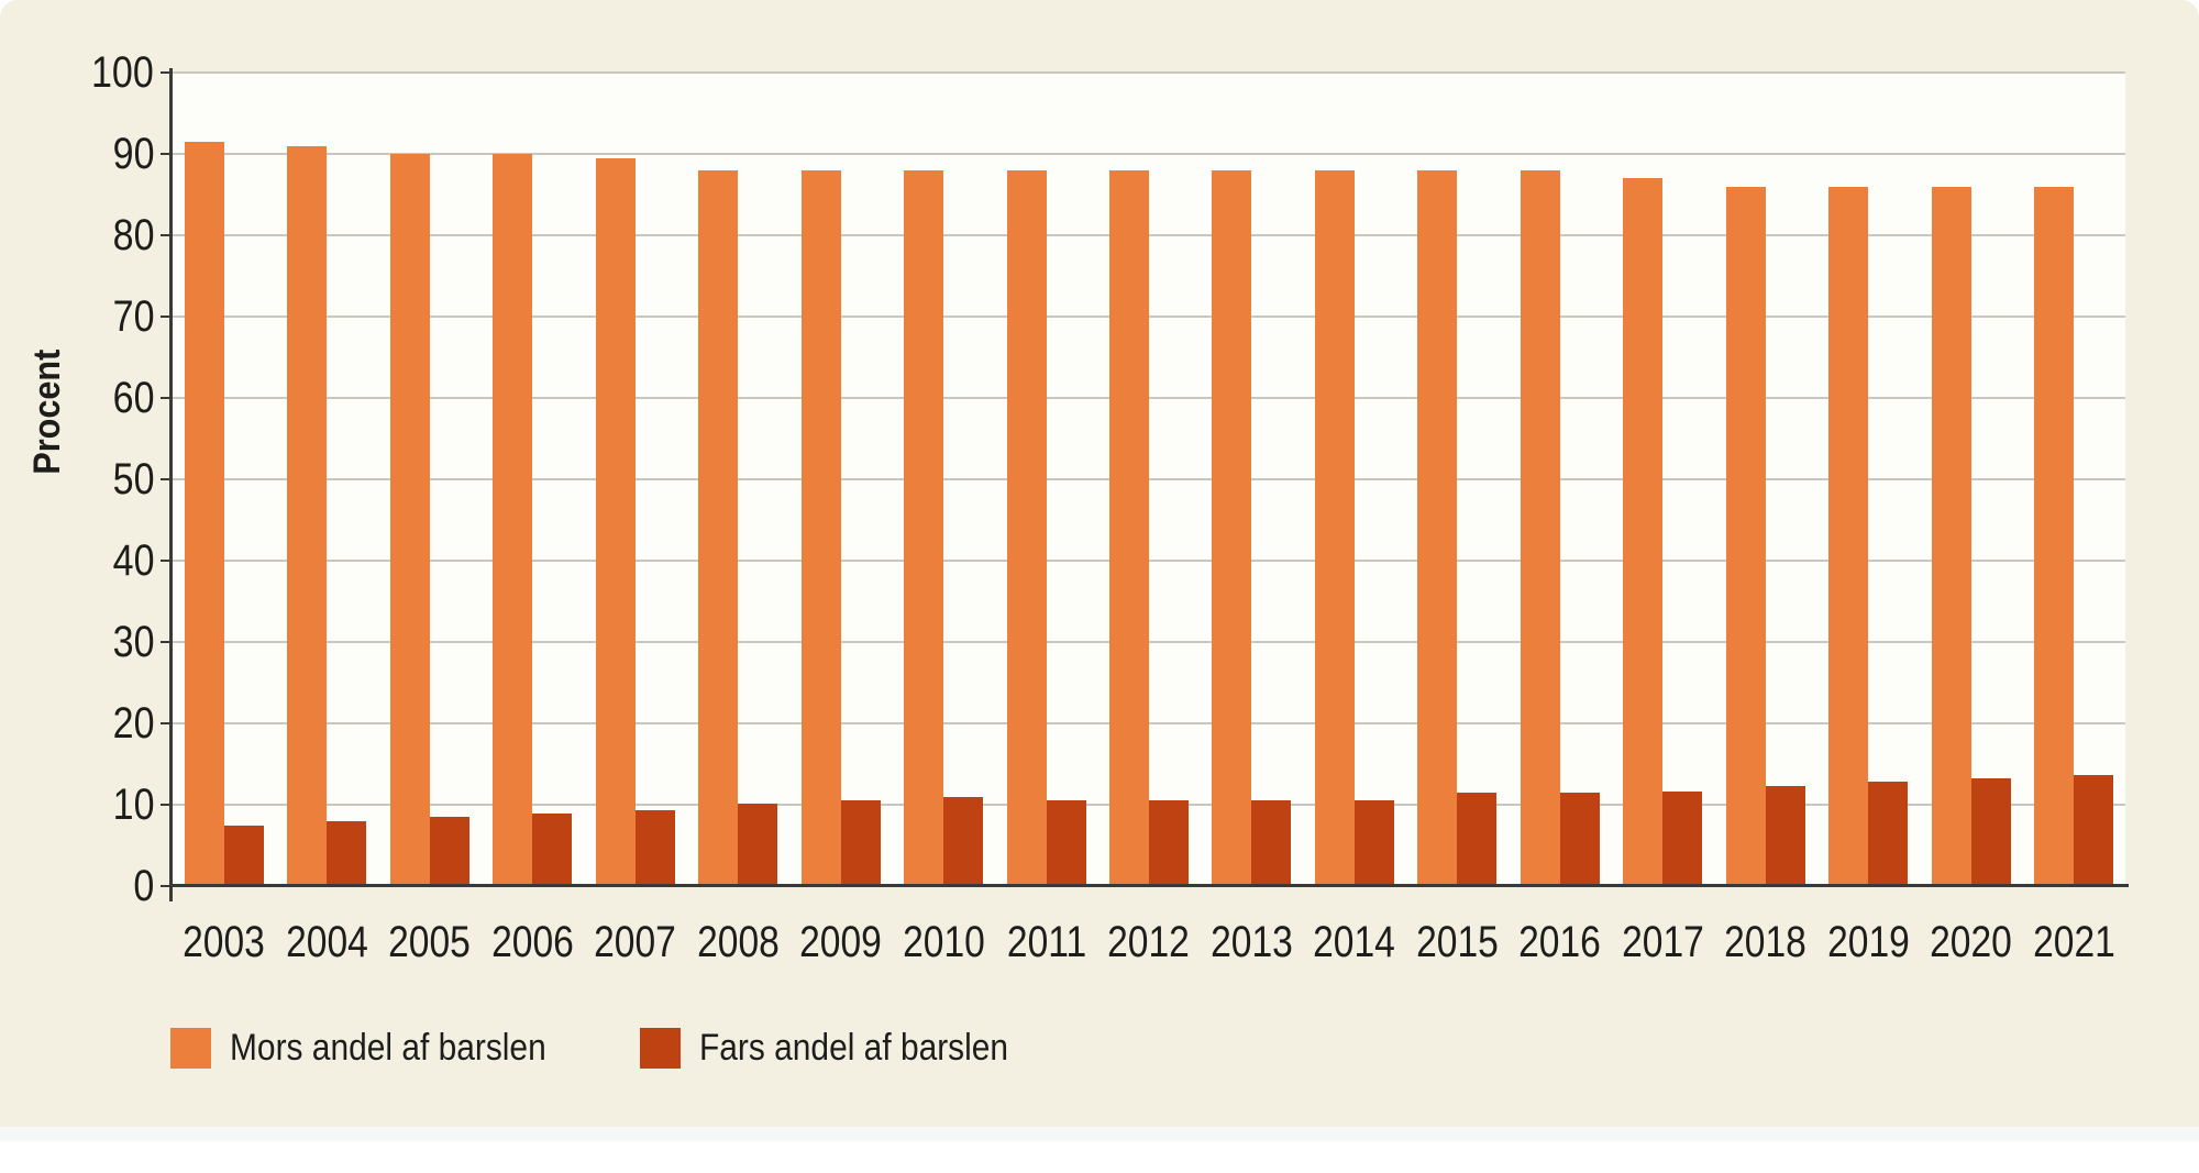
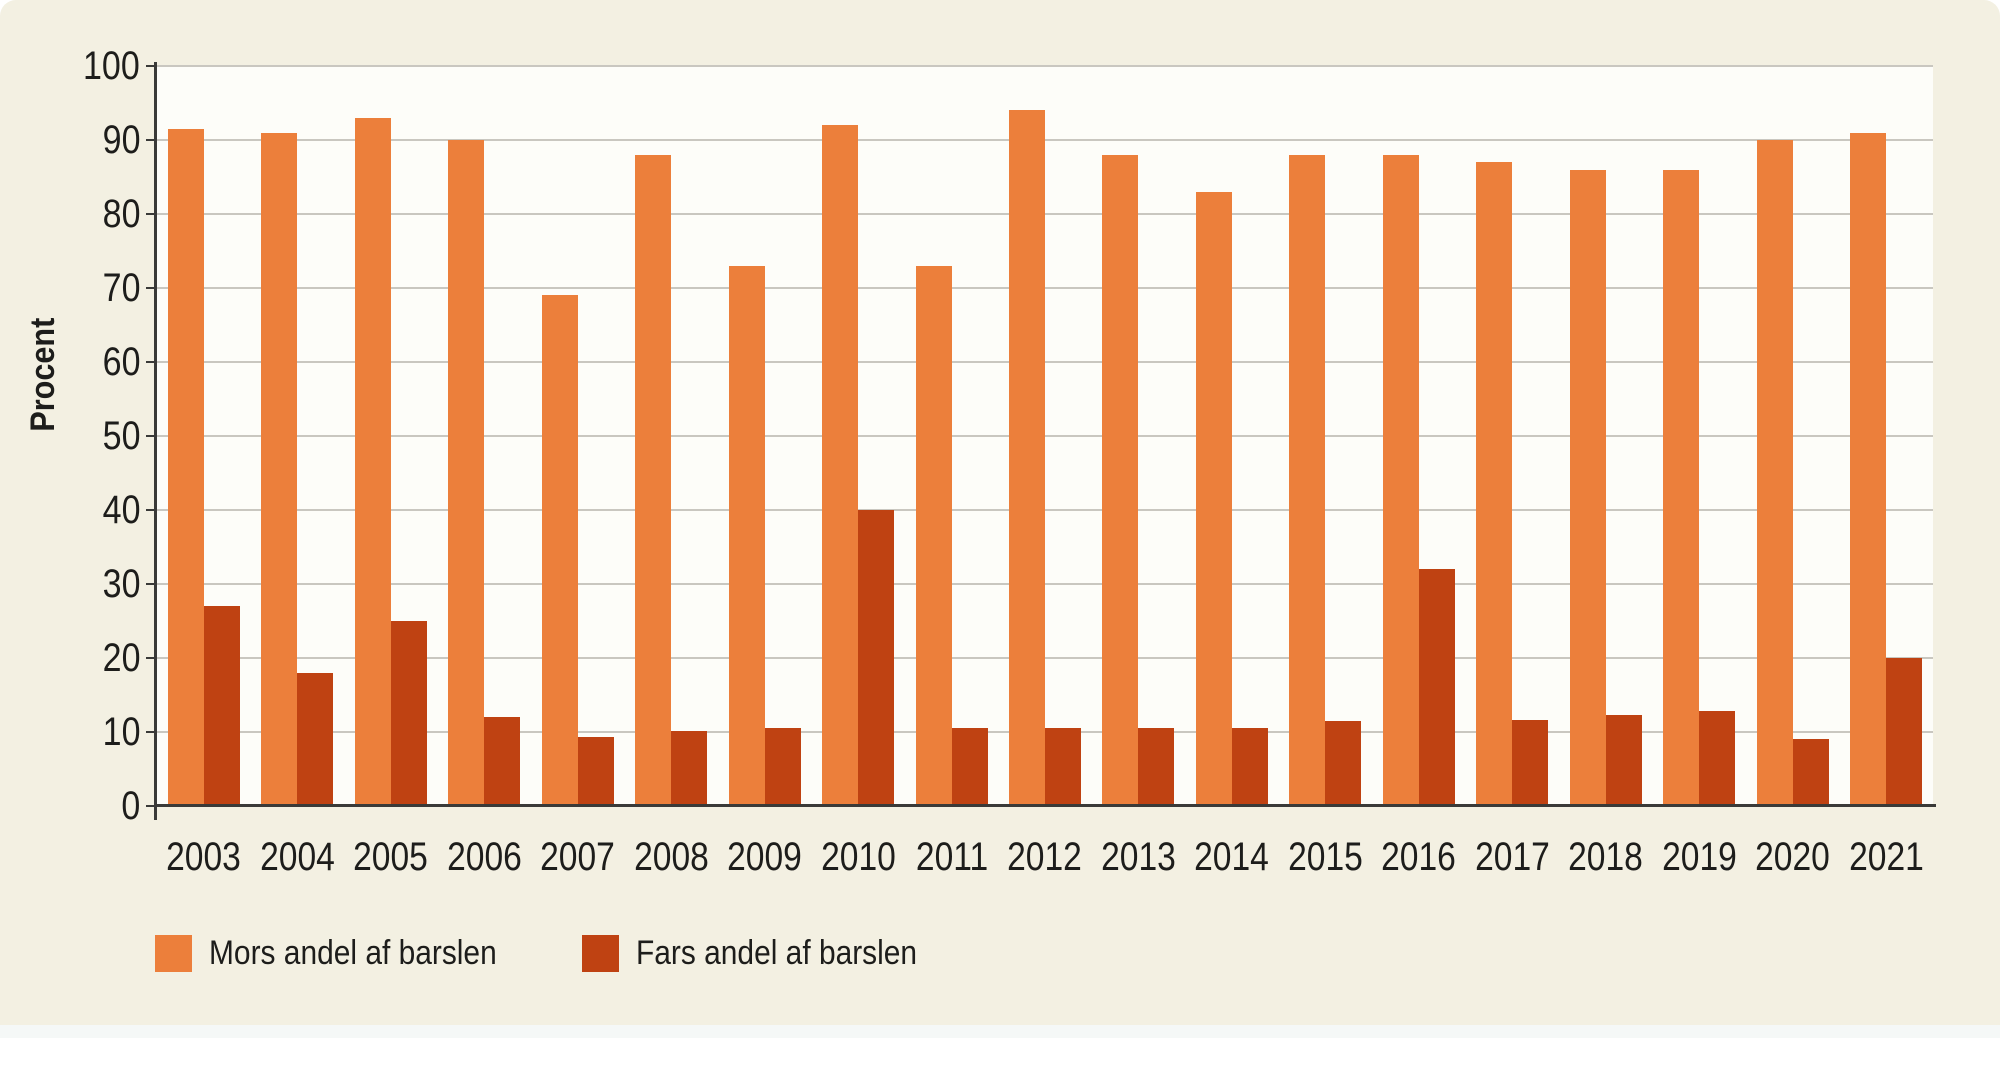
Fars andel af barslen/2003: 8 -> 27
Fars andel af barslen/2004: 8 -> 18
Mors andel af barslen/2005: 90 -> 93
Fars andel af barslen/2005: 8 -> 25
Fars andel af barslen/2006: 9 -> 12
Mors andel af barslen/2007: 90 -> 69
Mors andel af barslen/2009: 88 -> 73
Mors andel af barslen/2010: 88 -> 92
Fars andel af barslen/2010: 11 -> 40
Mors andel af barslen/2011: 88 -> 73
Mors andel af barslen/2012: 88 -> 94
Mors andel af barslen/2014: 88 -> 83
Fars andel af barslen/2016: 12 -> 32
Mors andel af barslen/2020: 86 -> 90
Fars andel af barslen/2020: 13 -> 9
Mors andel af barslen/2021: 86 -> 91
Fars andel af barslen/2021: 14 -> 20
